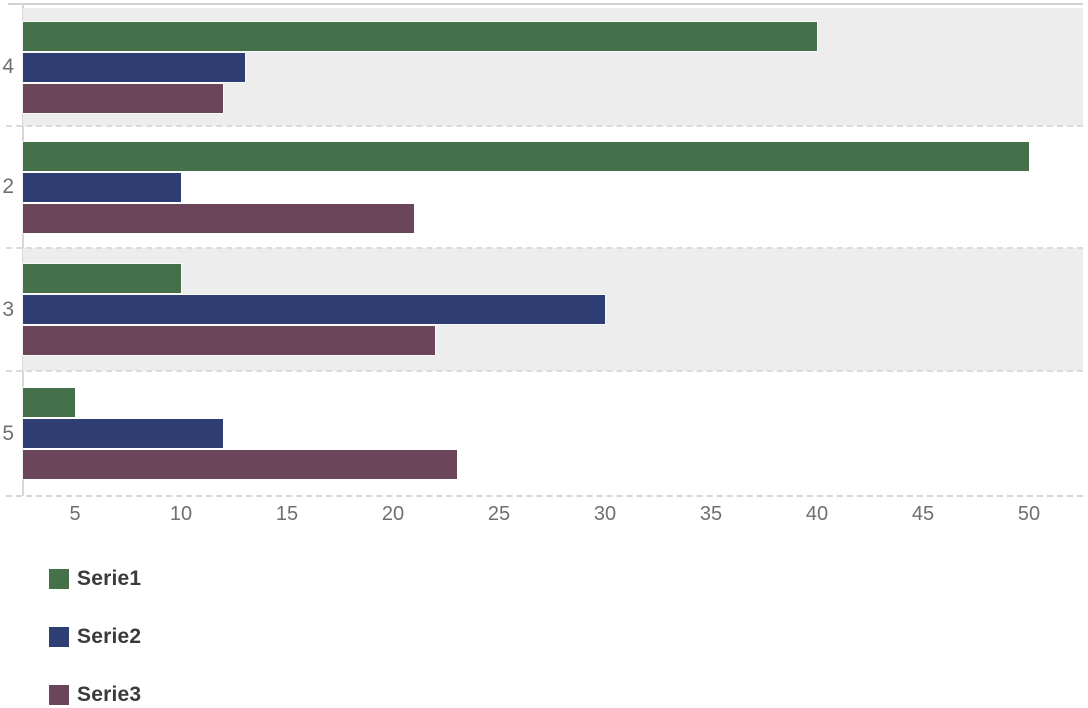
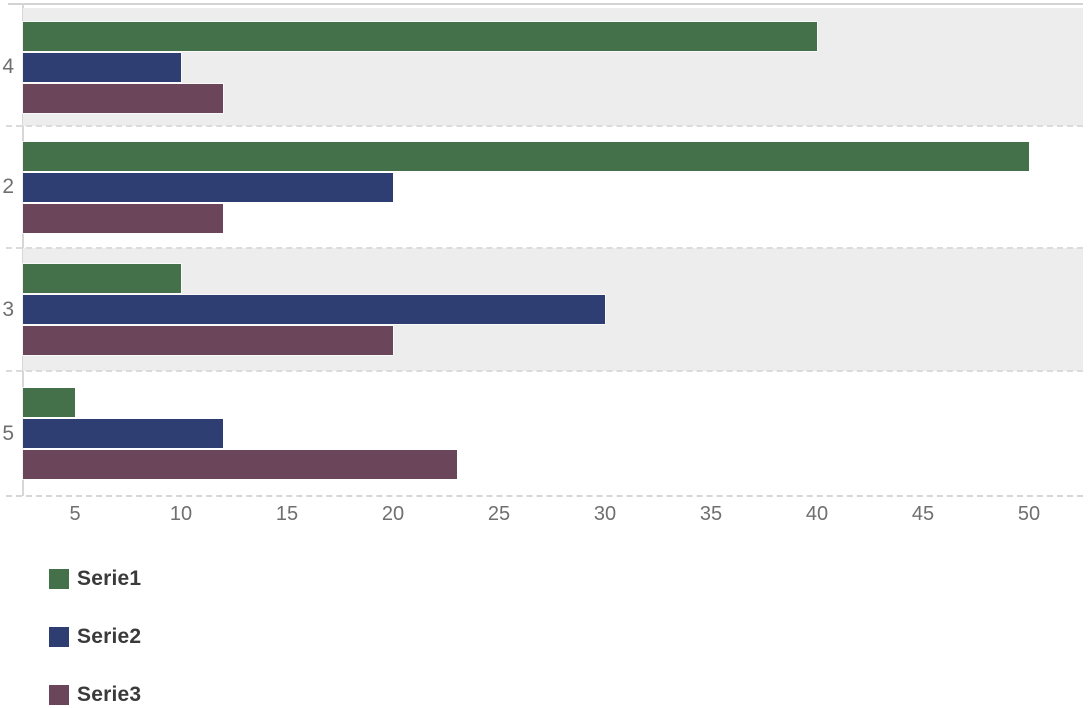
Serie2/4: 13 -> 10
Serie2/2: 10 -> 20
Serie3/2: 21 -> 12
Serie3/3: 22 -> 20
